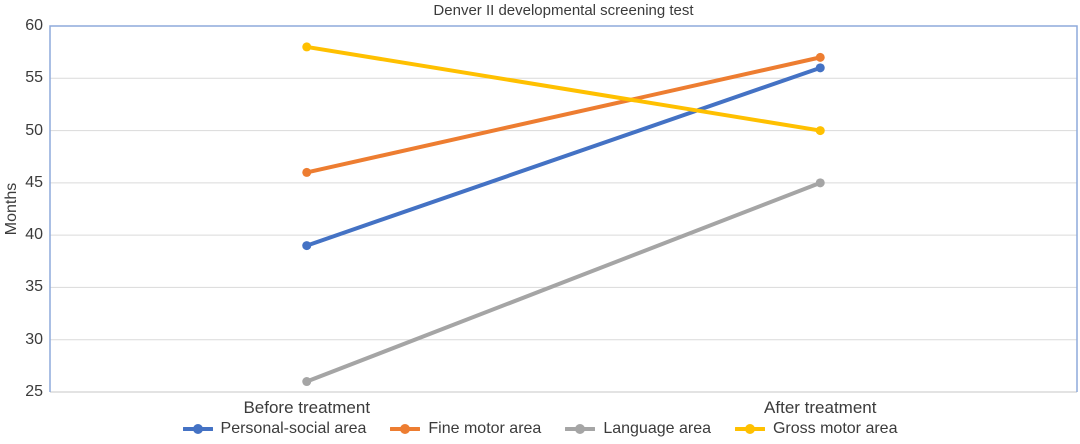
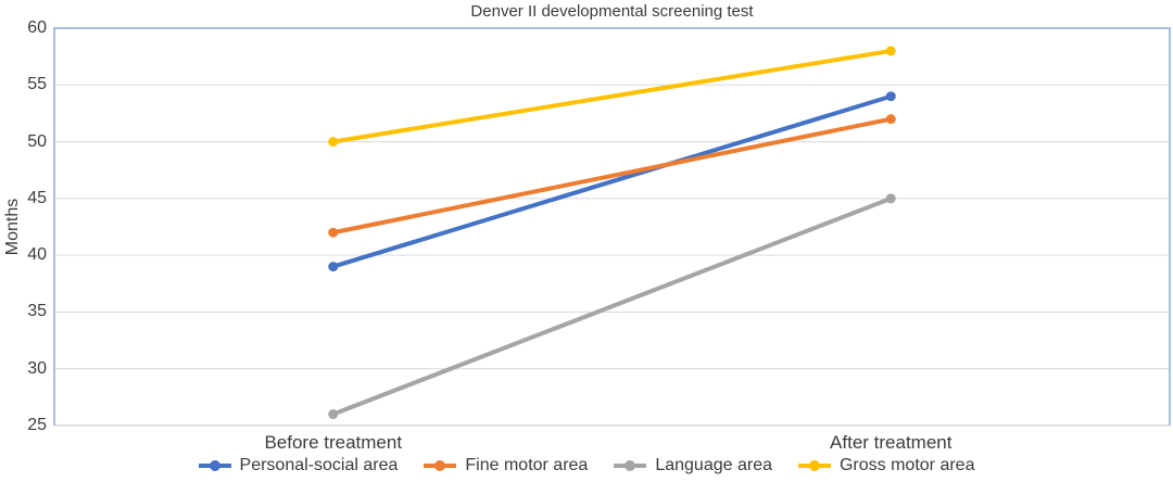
Fine motor area/Before treatment: 46 -> 42
Gross motor area/Before treatment: 58 -> 50
Personal-social area/After treatment: 56 -> 54
Fine motor area/After treatment: 57 -> 52
Gross motor area/After treatment: 50 -> 58
